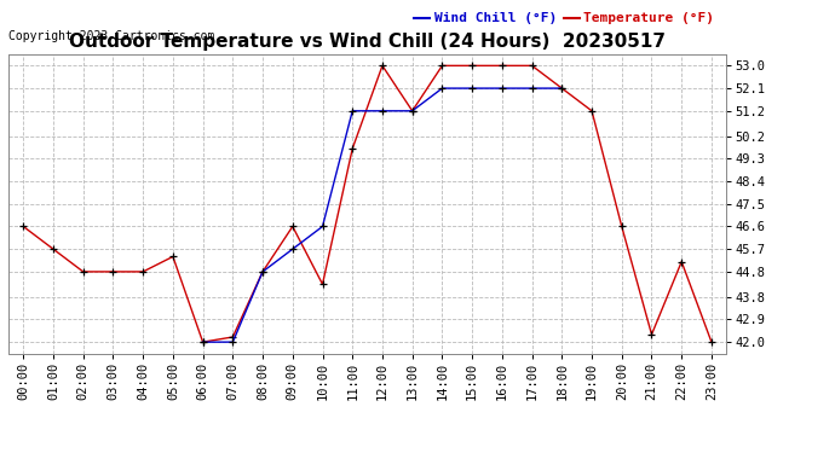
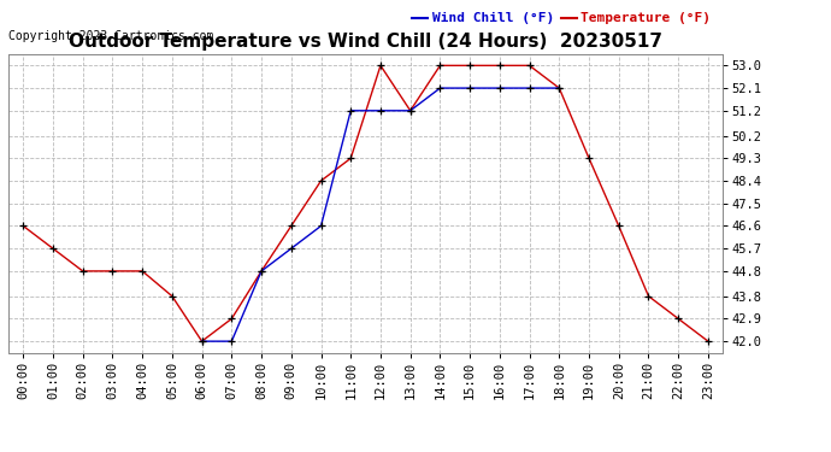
Temperature (°F)/05:00: 45.4 -> 43.8
Temperature (°F)/07:00: 42.2 -> 42.9
Temperature (°F)/10:00: 44.3 -> 48.4
Temperature (°F)/11:00: 49.7 -> 49.3
Temperature (°F)/19:00: 51.2 -> 49.3
Temperature (°F)/21:00: 42.3 -> 43.8
Temperature (°F)/22:00: 45.2 -> 42.9
